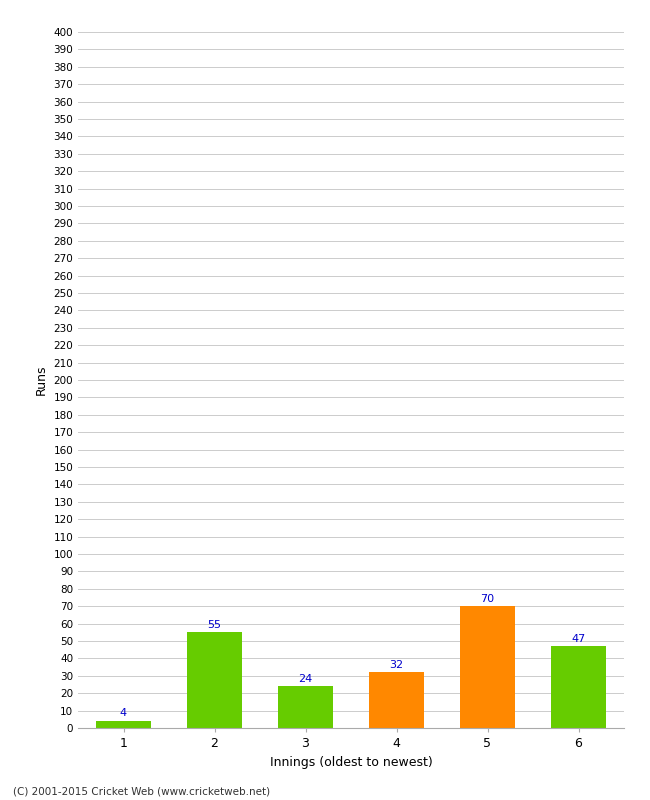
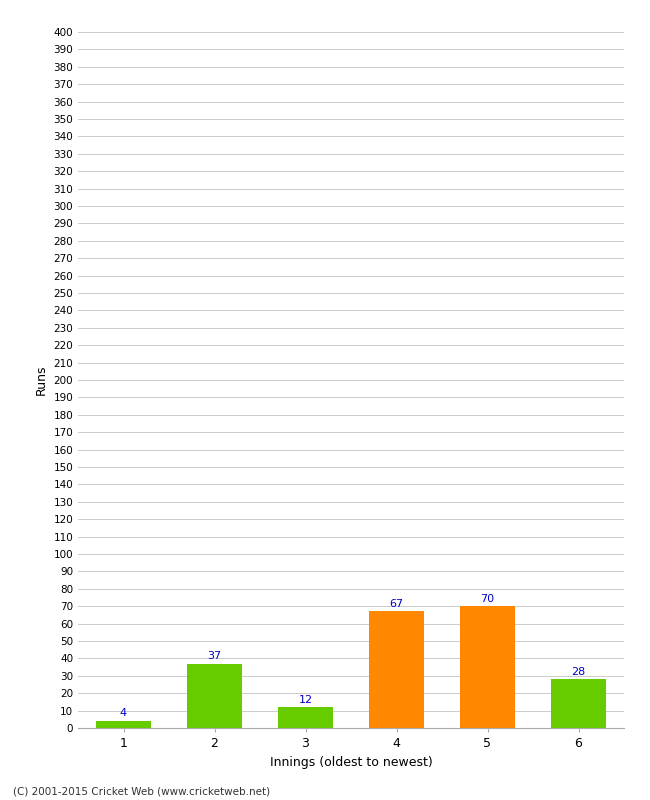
2: 55 -> 37
3: 24 -> 12
4: 32 -> 67
6: 47 -> 28
